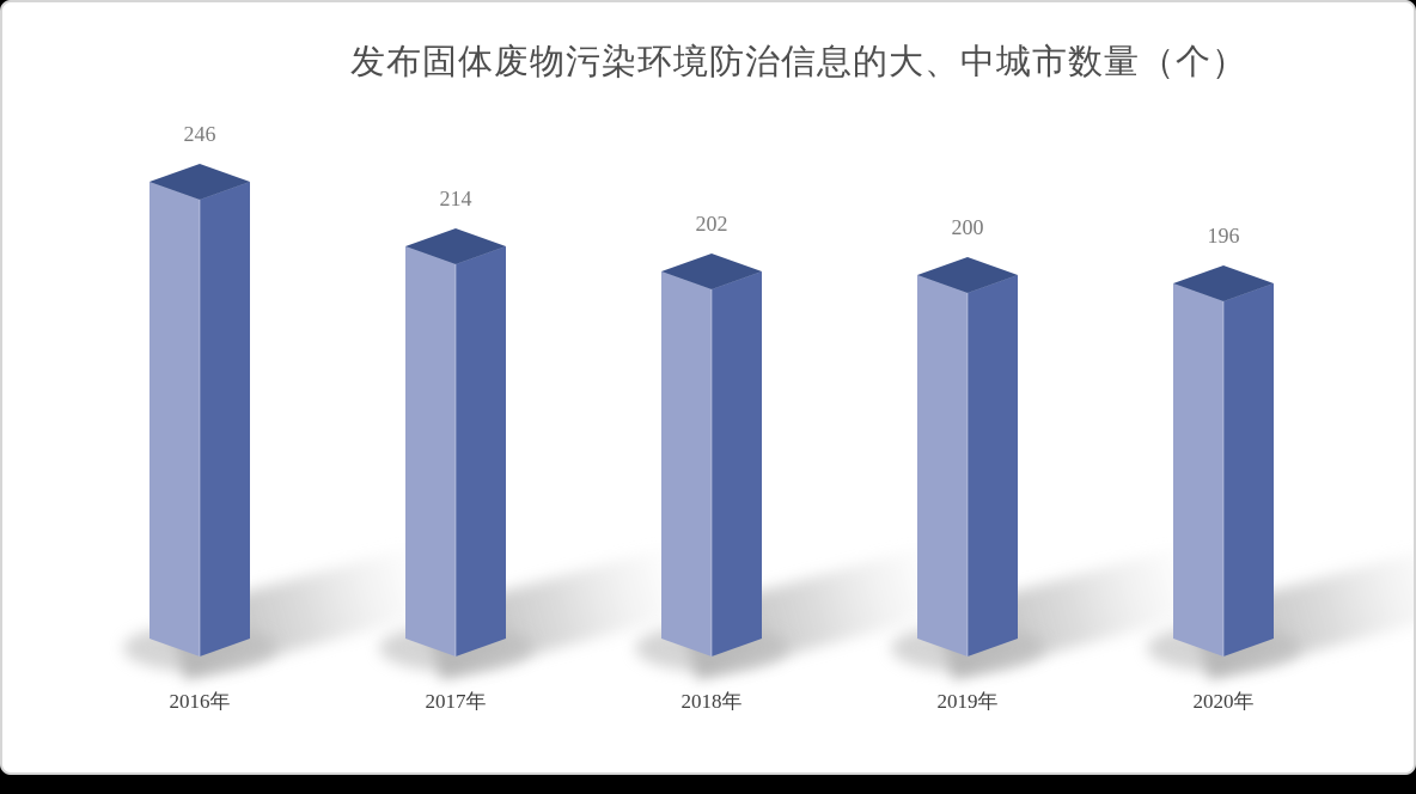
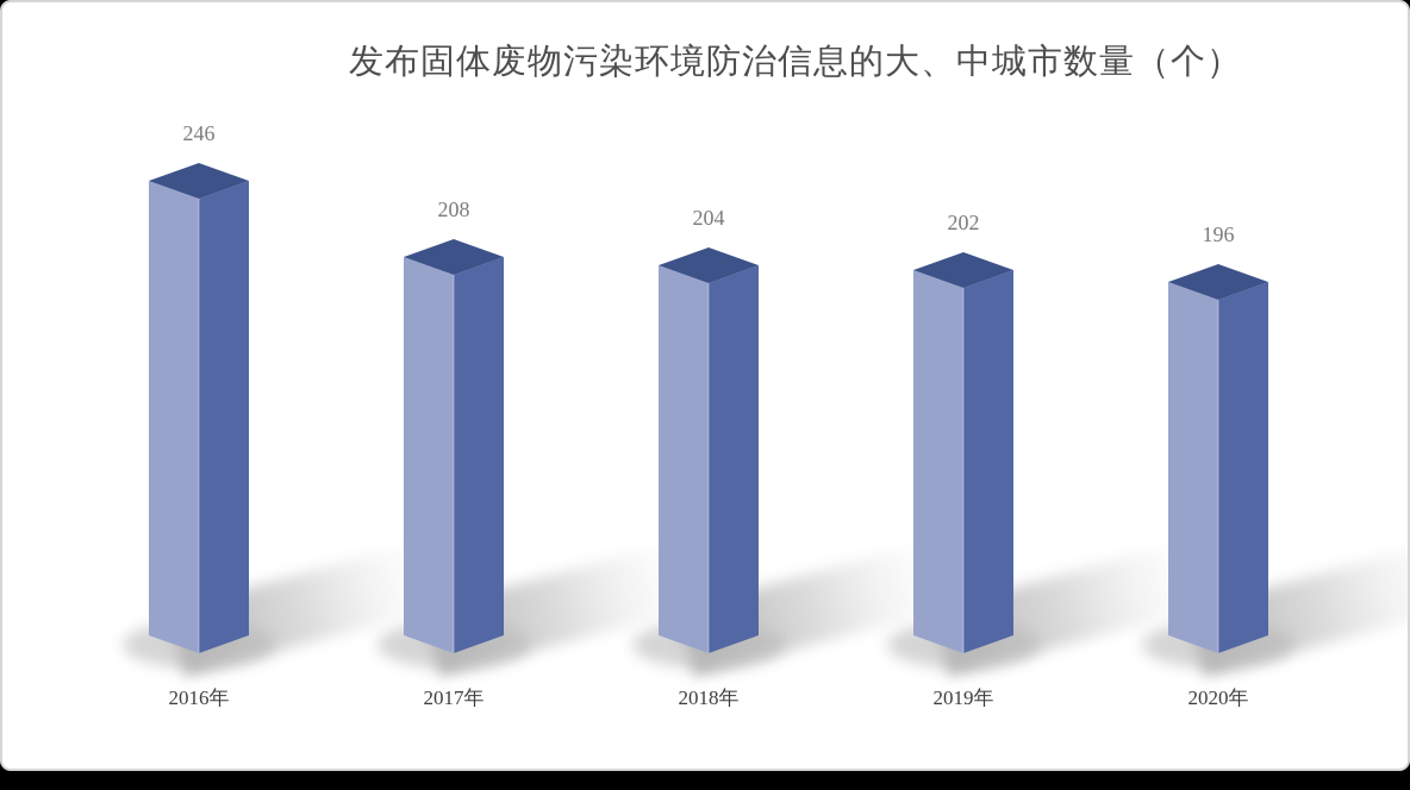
2017年: 214 -> 208
2018年: 202 -> 204
2019年: 200 -> 202
